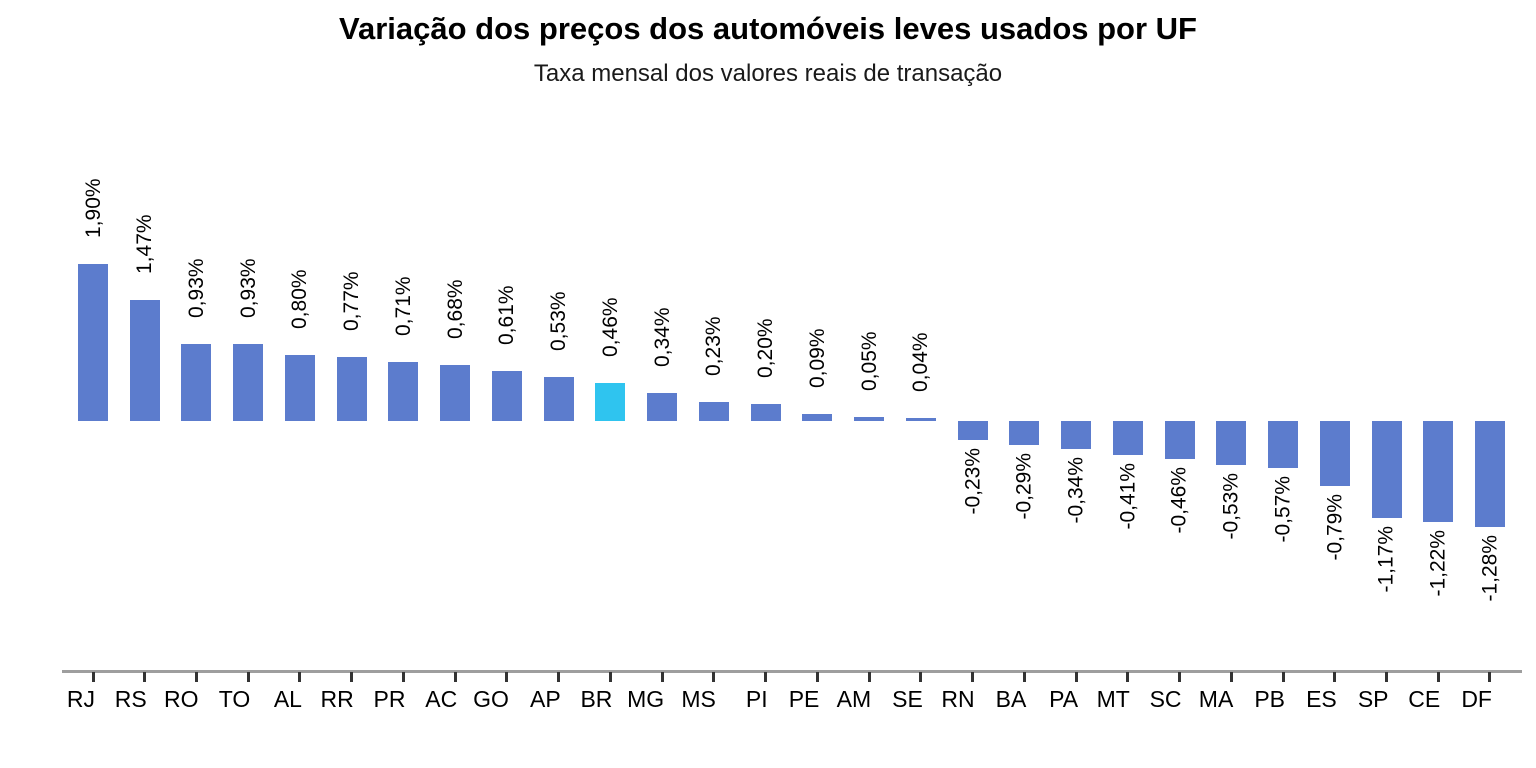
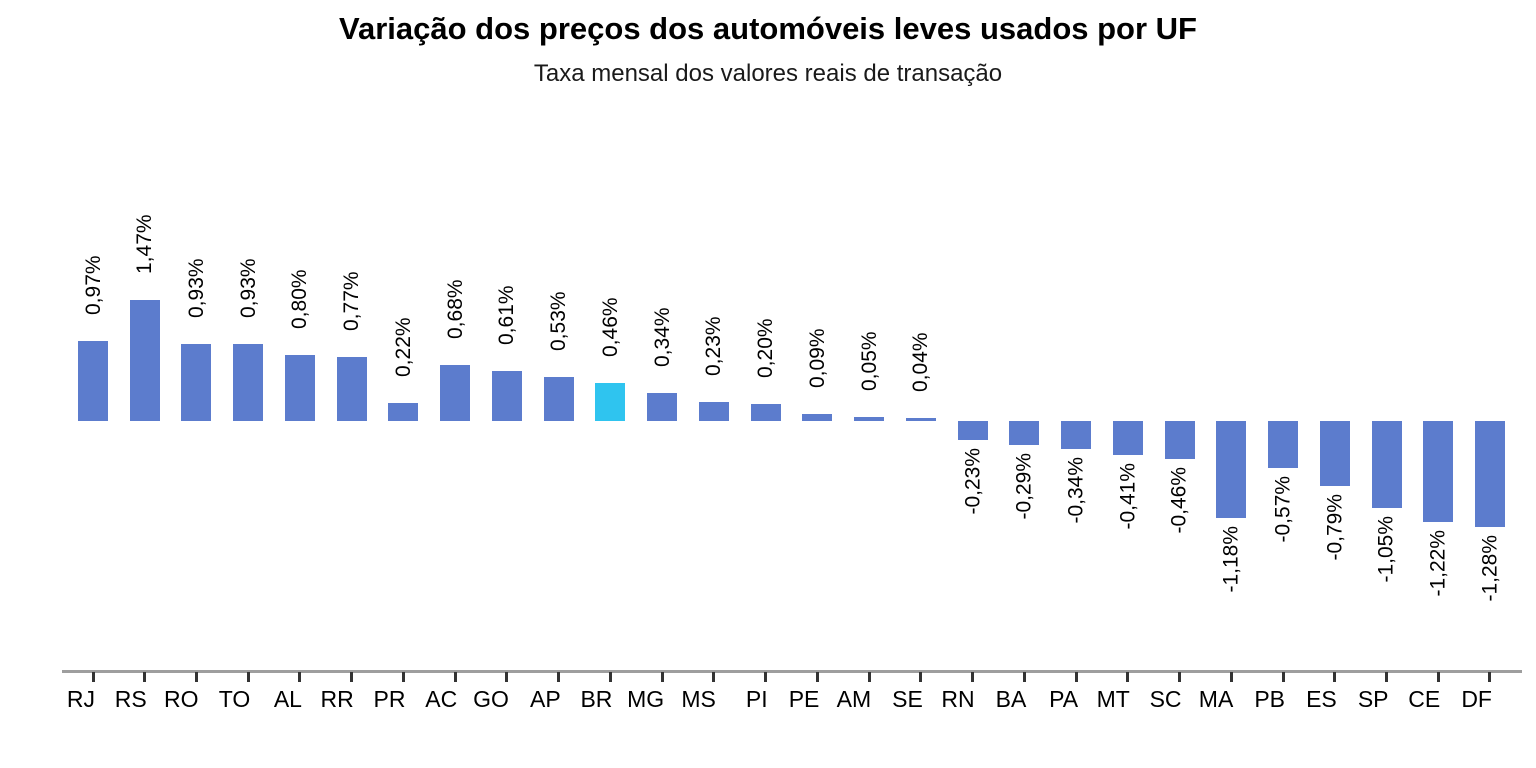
RJ: 1,90% -> 0,97%
PR: 0,71% -> 0,22%
MA: -0,53% -> -1,18%
SP: -1,17% -> -1,05%
